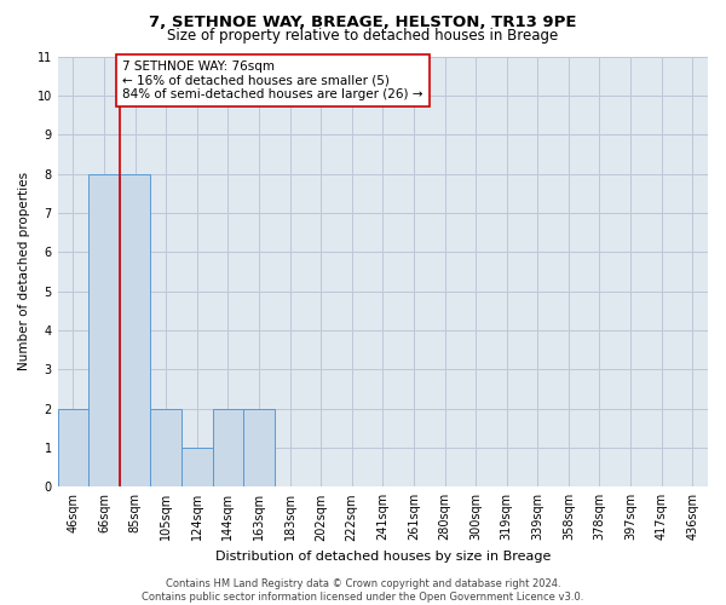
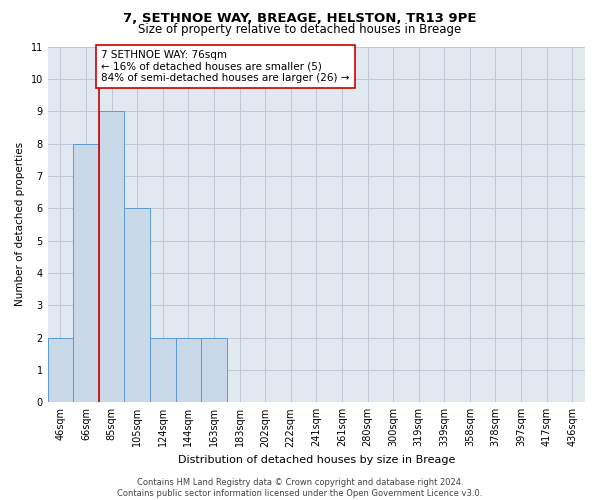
85sqm: 8 -> 9
105sqm: 2 -> 6
124sqm: 1 -> 2
